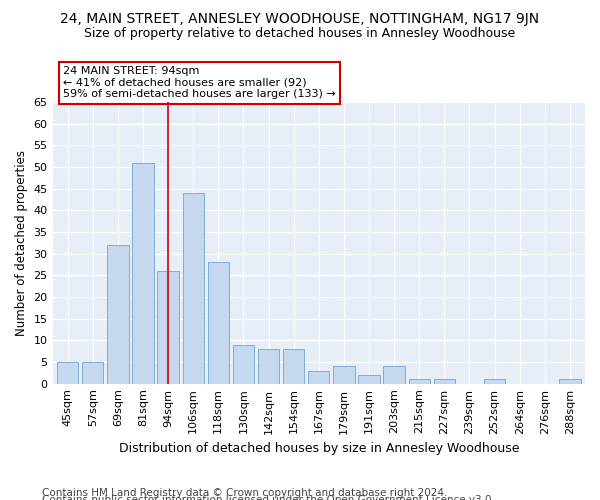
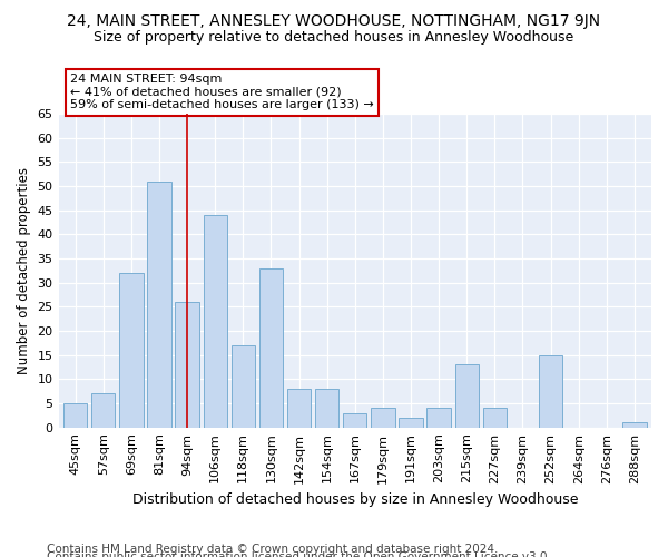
57sqm: 5 -> 7
118sqm: 28 -> 17
130sqm: 9 -> 33
215sqm: 1 -> 13
227sqm: 1 -> 4
252sqm: 1 -> 15
